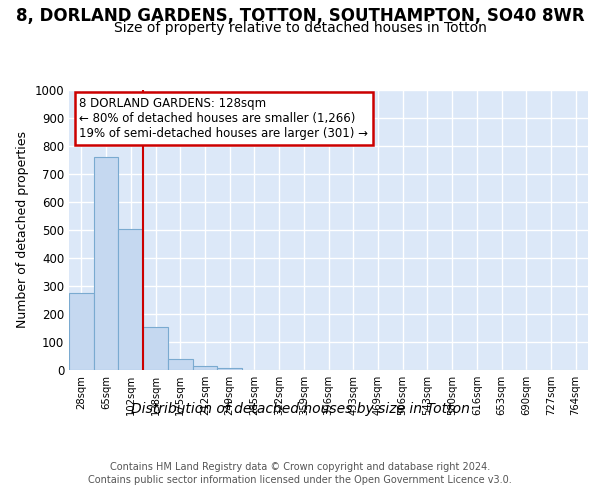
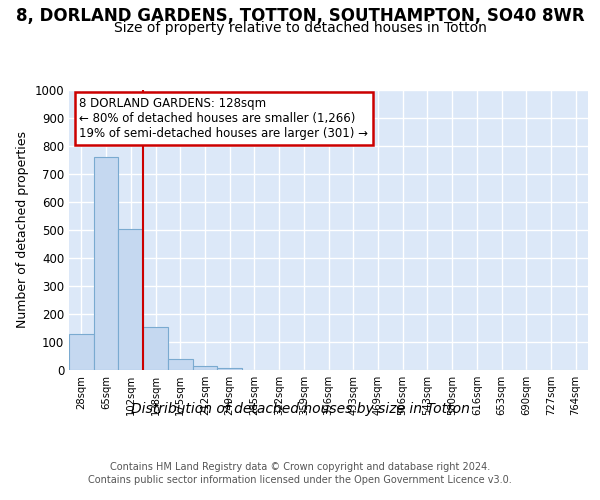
28sqm: 275 -> 128
